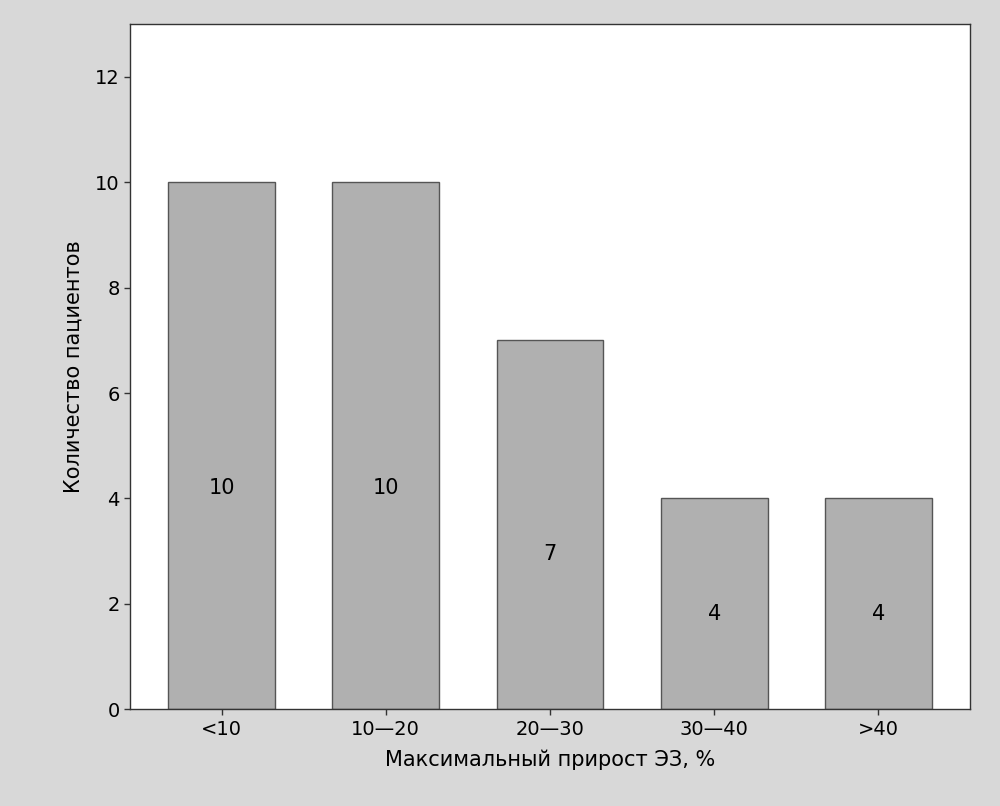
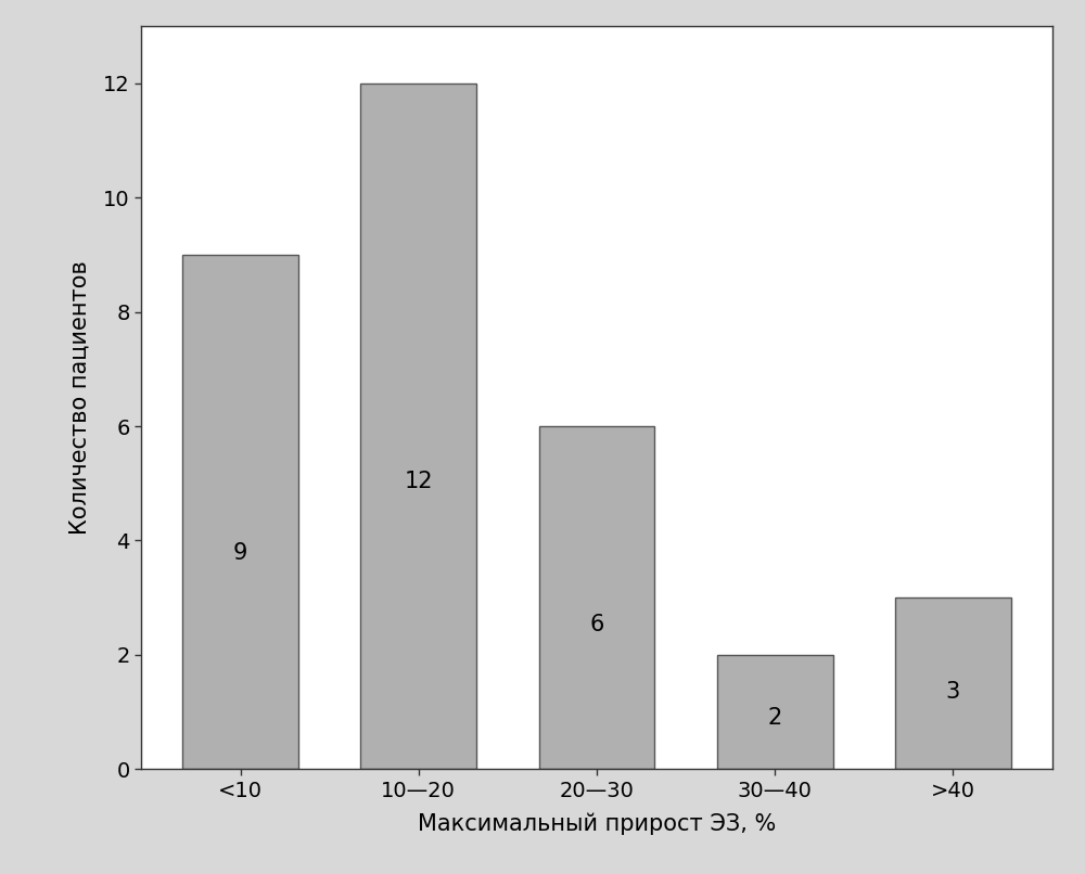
<10: 10 -> 9
10—20: 10 -> 12
20—30: 7 -> 6
30—40: 4 -> 2
>40: 4 -> 3
